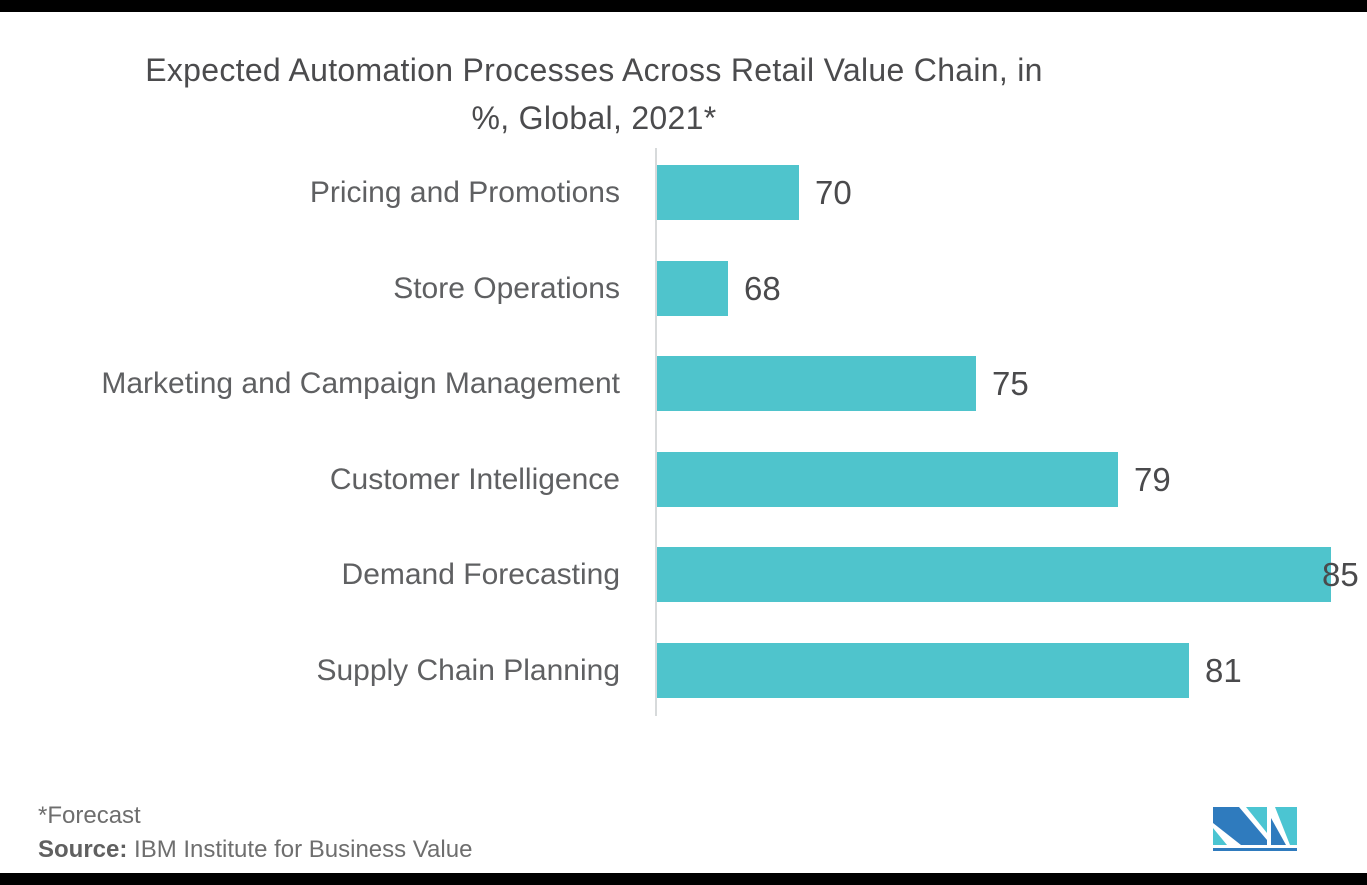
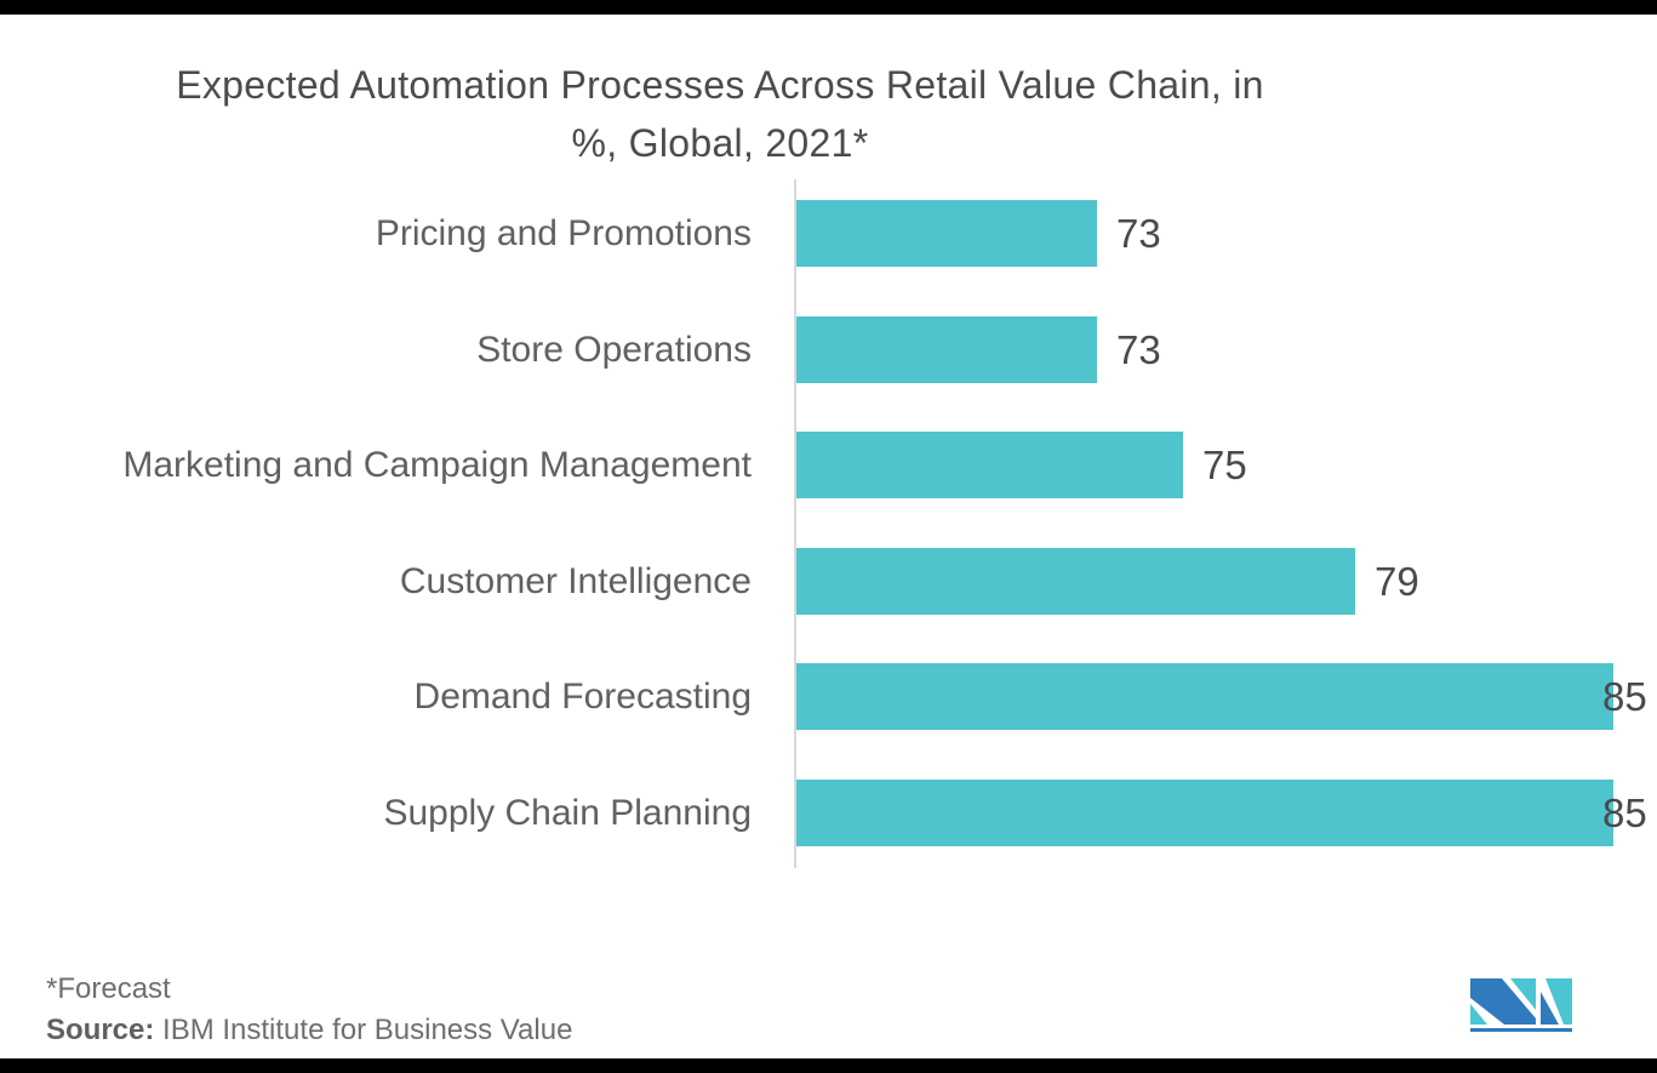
Pricing and Promotions: 70 -> 73
Store Operations: 68 -> 73
Supply Chain Planning: 81 -> 85
